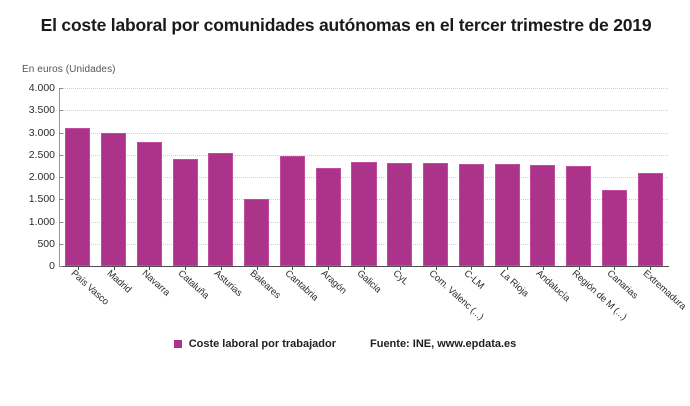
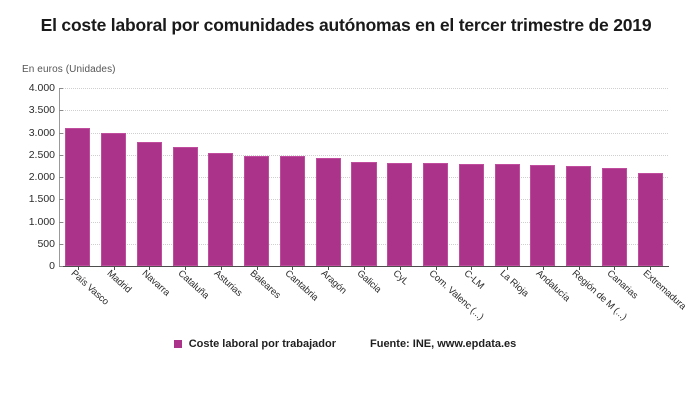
Cataluña: 2400 -> 2700
Baleares: 1500 -> 2500
Aragón: 2200 -> 2400
Canarias: 1700 -> 2200
